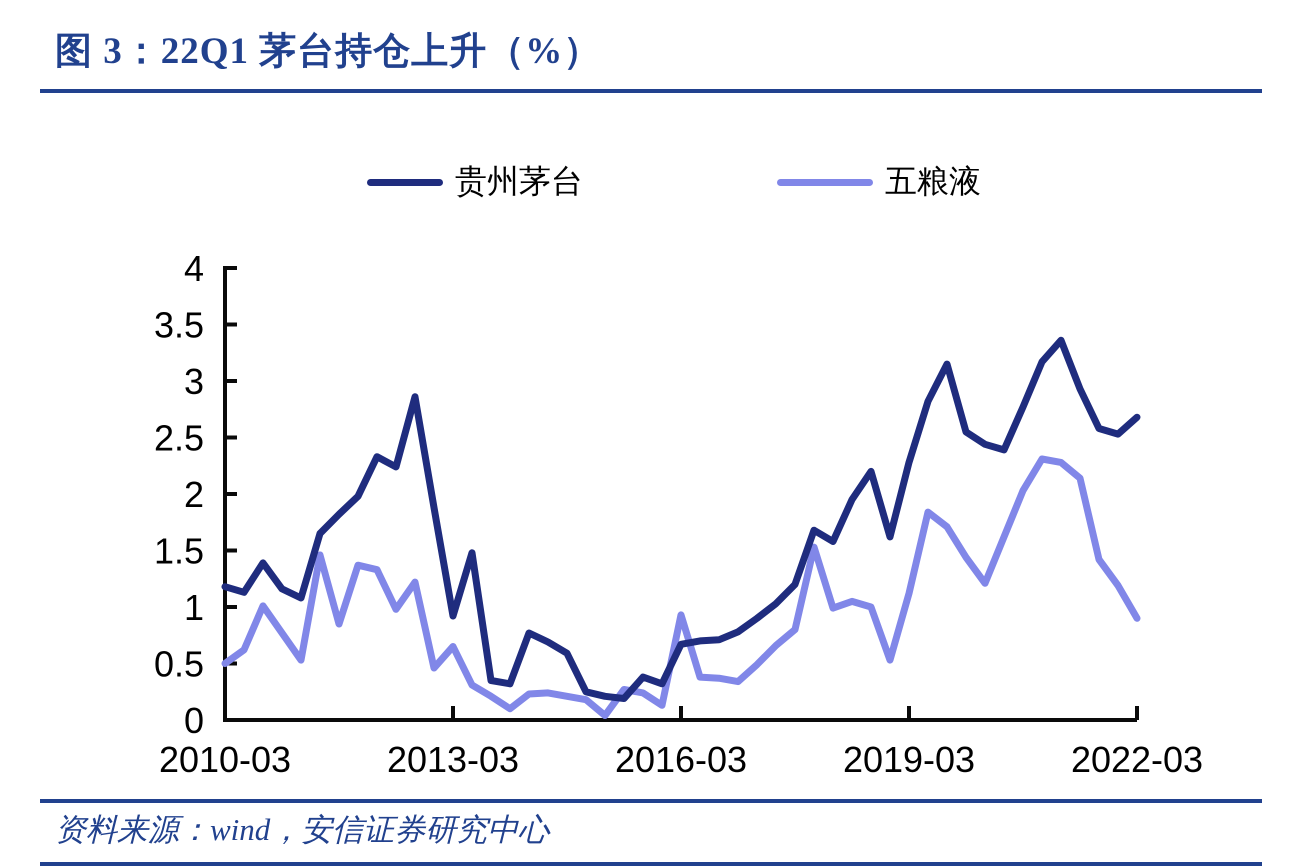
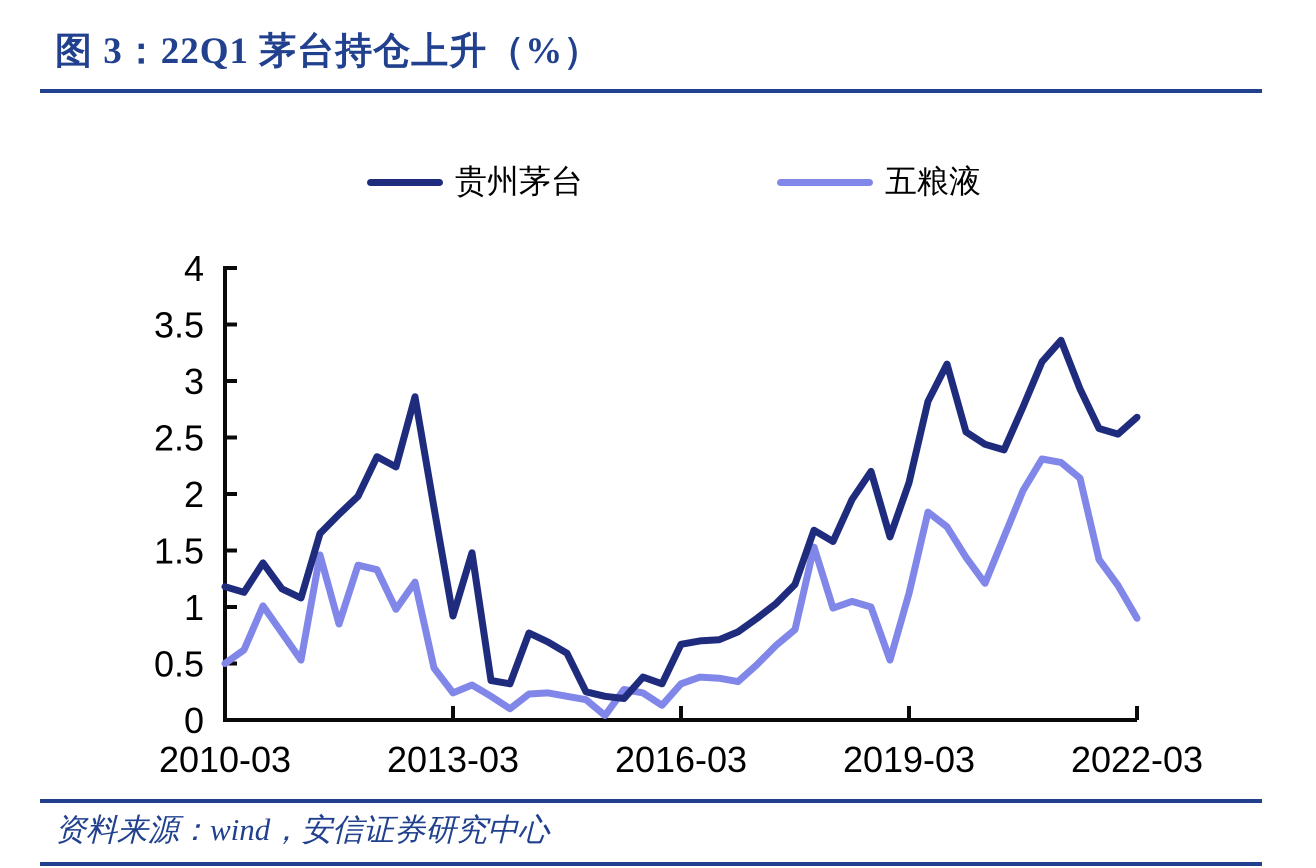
五粮液/2013-03: 0.65 -> 0.24
五粮液/2016-03: 0.93 -> 0.32
贵州茅台/2019-03: 2.28 -> 2.10
